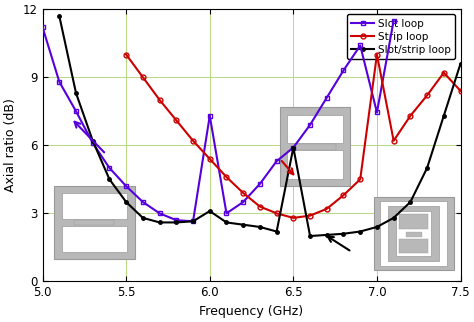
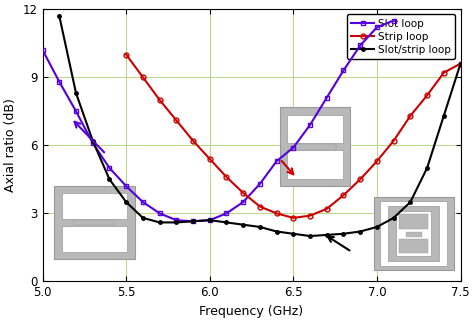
Slot loop/5.0: 11.20 -> 10.20
Slot loop/6.0: 7.30 -> 2.70
Slot/strip loop/6.0: 3.10 -> 2.70
Slot/strip loop/6.5: 5.90 -> 2.10
Slot loop/7.0: 7.45 -> 11.20
Strip loop/7.0: 10.0 -> 5.3
Strip loop/7.5: 8.4 -> 9.6
